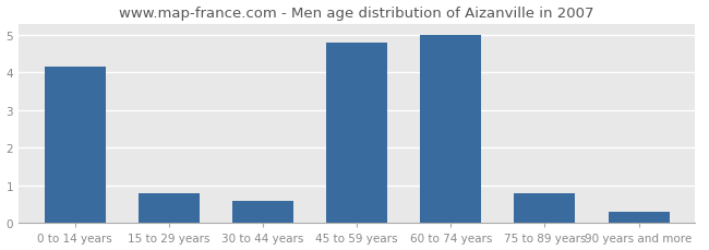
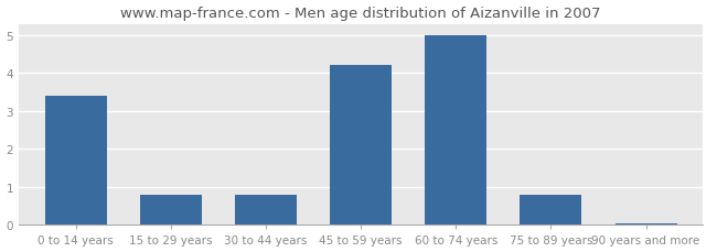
0 to 14 years: 4.15 -> 3.40
30 to 44 years: 0.60 -> 0.80
45 to 59 years: 4.80 -> 4.20
90 years and more: 0.30 -> 0.05
